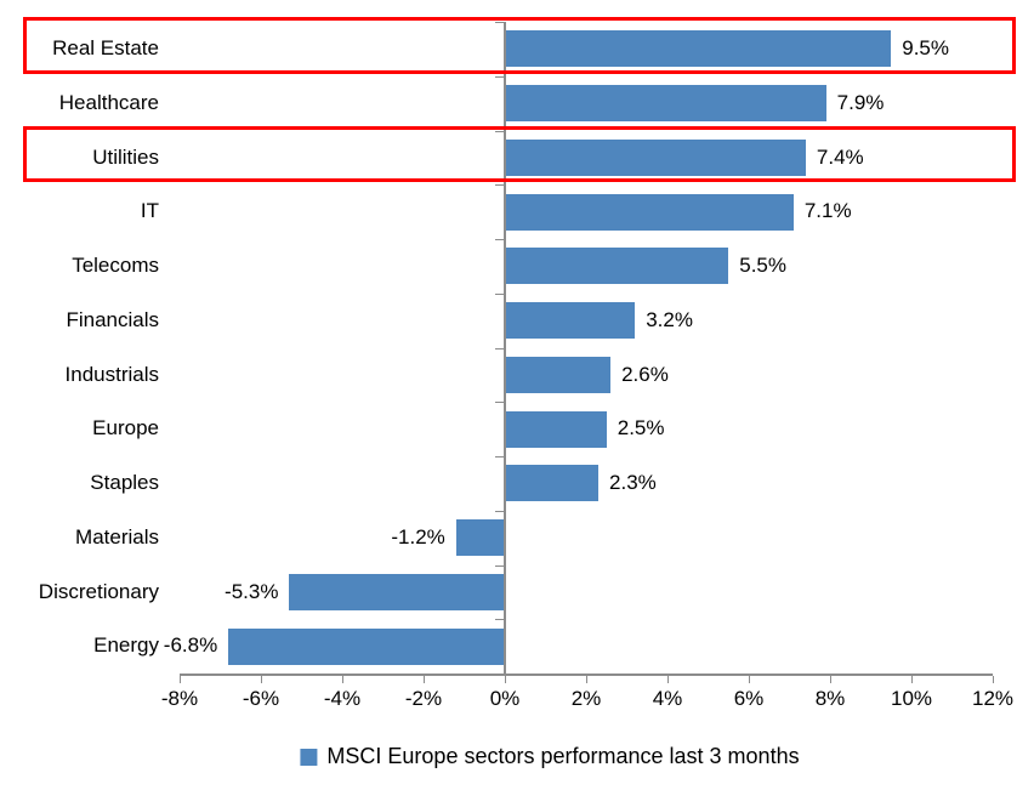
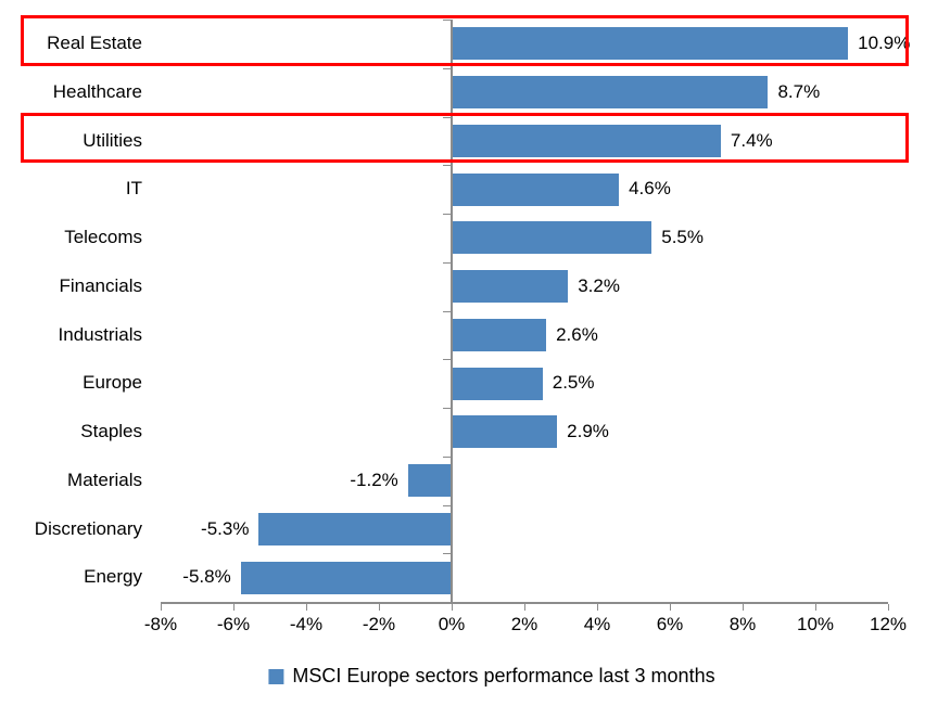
Real Estate: 9.5% -> 10.9%
Healthcare: 7.9% -> 8.7%
IT: 7.1% -> 4.6%
Staples: 2.3% -> 2.9%
Energy: -6.8% -> -5.8%
